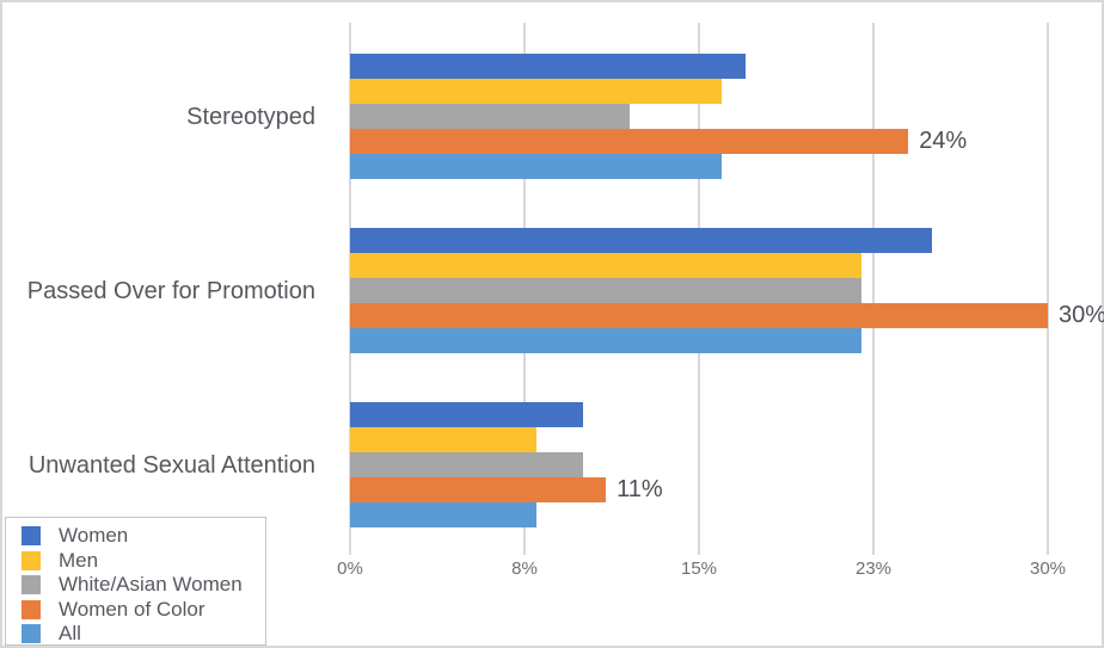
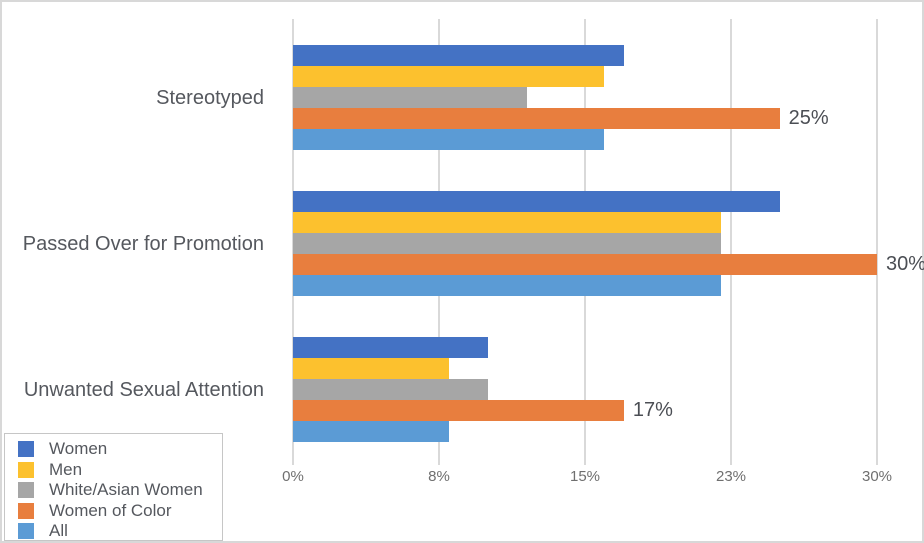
Women of Color/Stereotyped: 24% -> 25%
Women of Color/Unwanted Sexual Attention: 11% -> 17%
